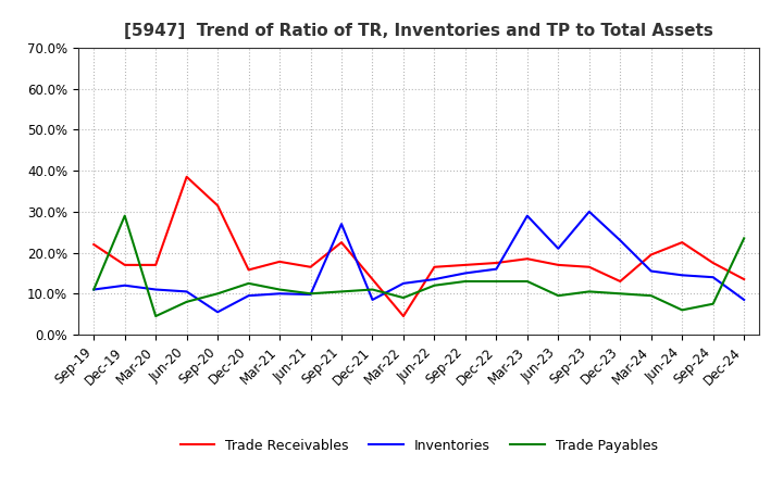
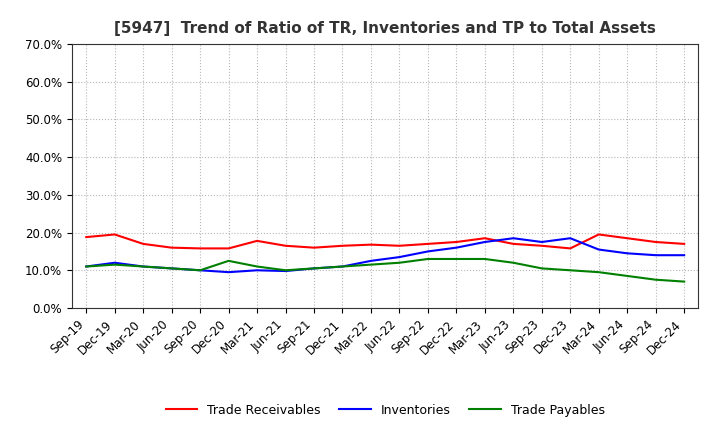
Trade Receivables/Sep-19: 22.0% -> 18.8%
Trade Receivables/Dec-19: 17.0% -> 19.5%
Trade Payables/Dec-19: 29.0% -> 11.5%
Trade Payables/Mar-20: 4.5% -> 11.0%
Trade Receivables/Jun-20: 38.5% -> 16.0%
Trade Payables/Jun-20: 8.0% -> 10.5%
Trade Receivables/Sep-20: 31.5% -> 15.8%
Inventories/Sep-20: 5.5% -> 10.0%
Trade Receivables/Sep-21: 22.5% -> 16.0%
Inventories/Sep-21: 27.0% -> 10.5%
Trade Receivables/Dec-21: 13.5% -> 16.5%
Inventories/Dec-21: 8.5% -> 11.0%
Trade Receivables/Mar-22: 4.5% -> 16.8%
Trade Payables/Mar-22: 9.0% -> 11.5%
Inventories/Mar-23: 29.0% -> 17.5%
Inventories/Jun-23: 21.0% -> 18.5%
Trade Payables/Jun-23: 9.5% -> 12.0%
Inventories/Sep-23: 30.0% -> 17.5%
Trade Receivables/Dec-23: 13.0% -> 15.8%
Inventories/Dec-23: 23.0% -> 18.5%
Trade Receivables/Jun-24: 22.5% -> 18.5%
Trade Payables/Jun-24: 6.0% -> 8.5%
Trade Receivables/Dec-24: 13.5% -> 17.0%
Inventories/Dec-24: 8.5% -> 14.0%
Trade Payables/Dec-24: 23.5% -> 7.0%
